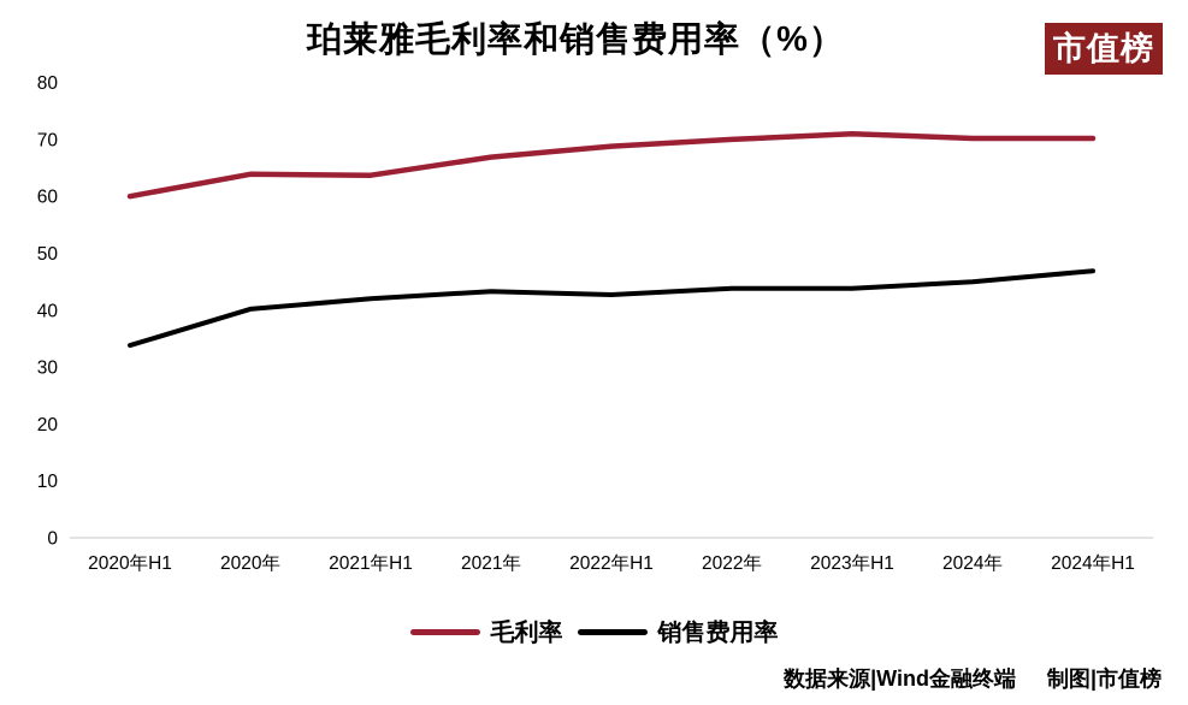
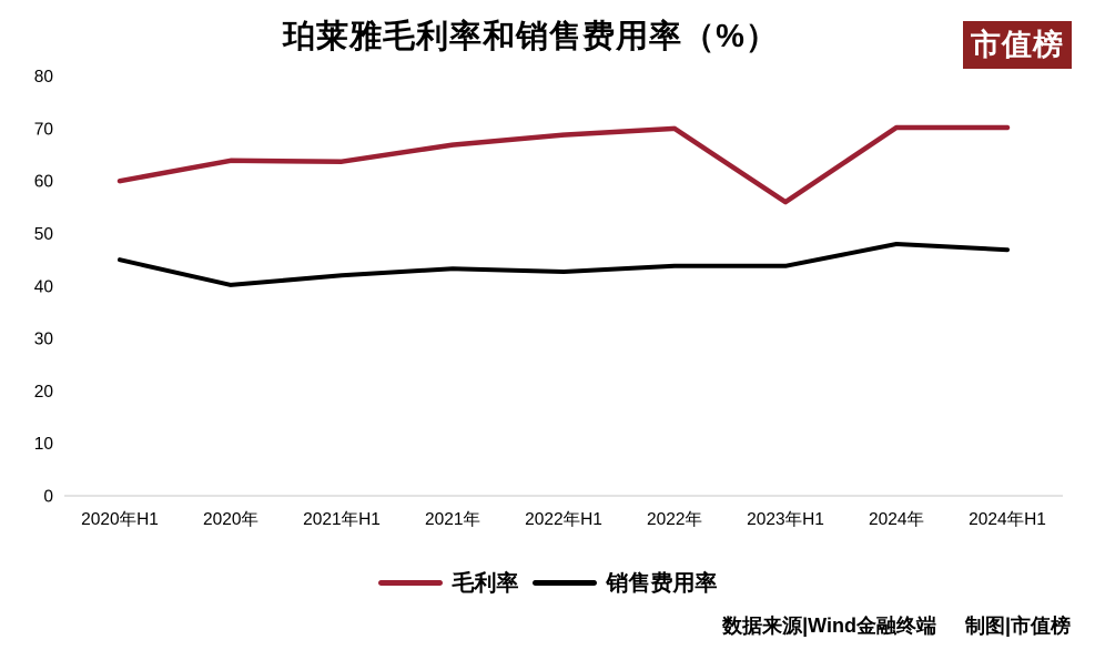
销售费用率/2020年H1: 34 -> 45
毛利率/2023年H1: 71 -> 56
销售费用率/2024年: 45 -> 48
